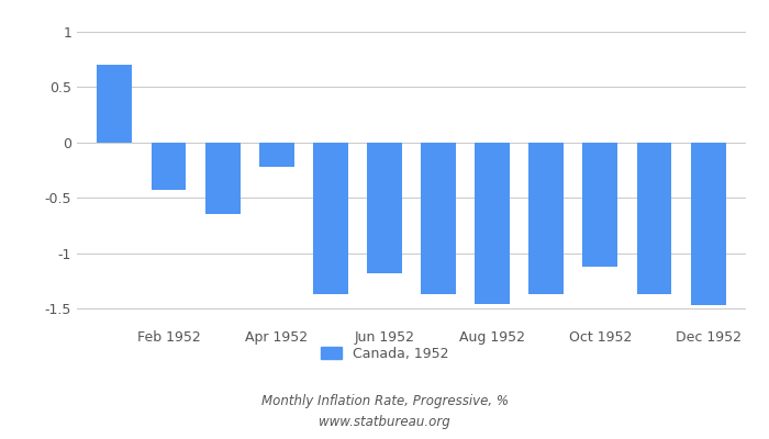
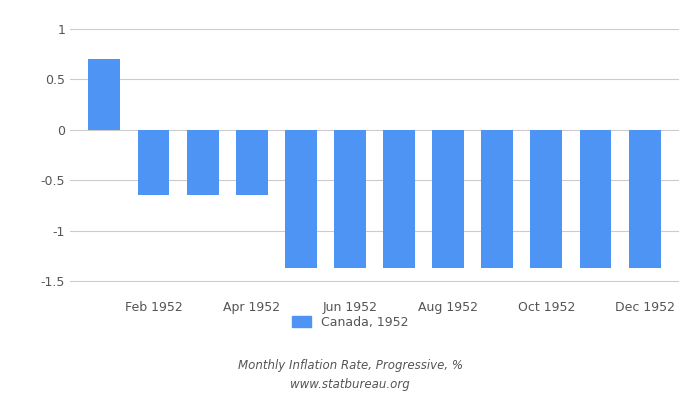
Feb 1952: -0.43 -> -0.65
Apr 1952: -0.22 -> -0.65
Jun 1952: -1.18 -> -1.37
Aug 1952: -1.46 -> -1.37
Oct 1952: -1.12 -> -1.37
Dec 1952: -1.47 -> -1.37
